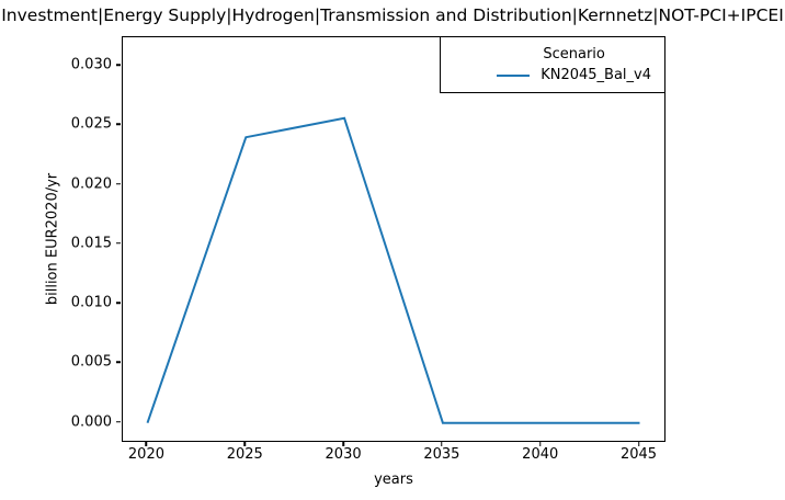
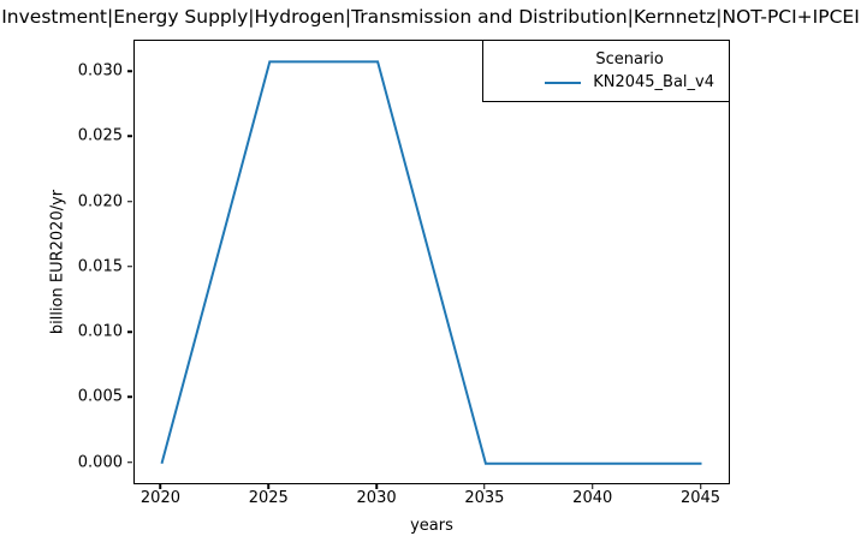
2025: 0.0240 -> 0.0308
2030: 0.0256 -> 0.0308
